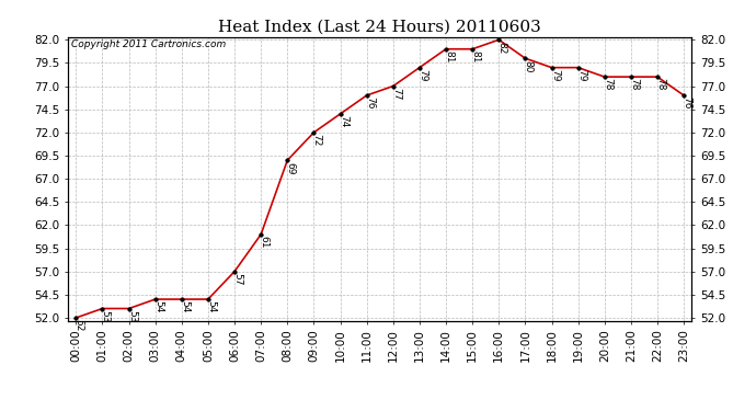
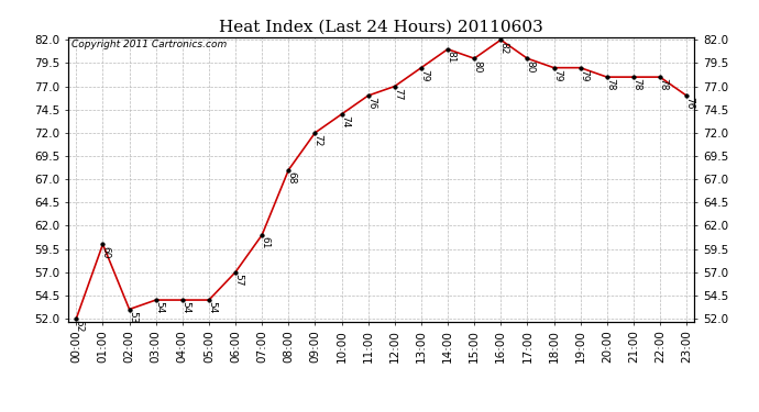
01:00: 53 -> 60
08:00: 69 -> 68
15:00: 81 -> 80
